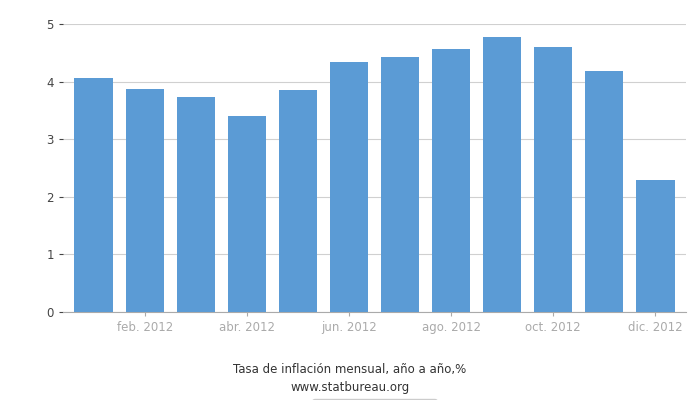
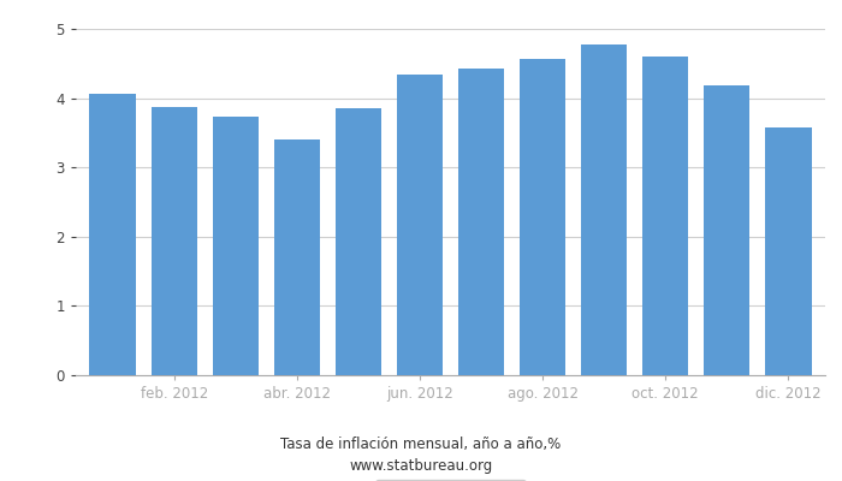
dic. 2012: 2.30 -> 3.57
